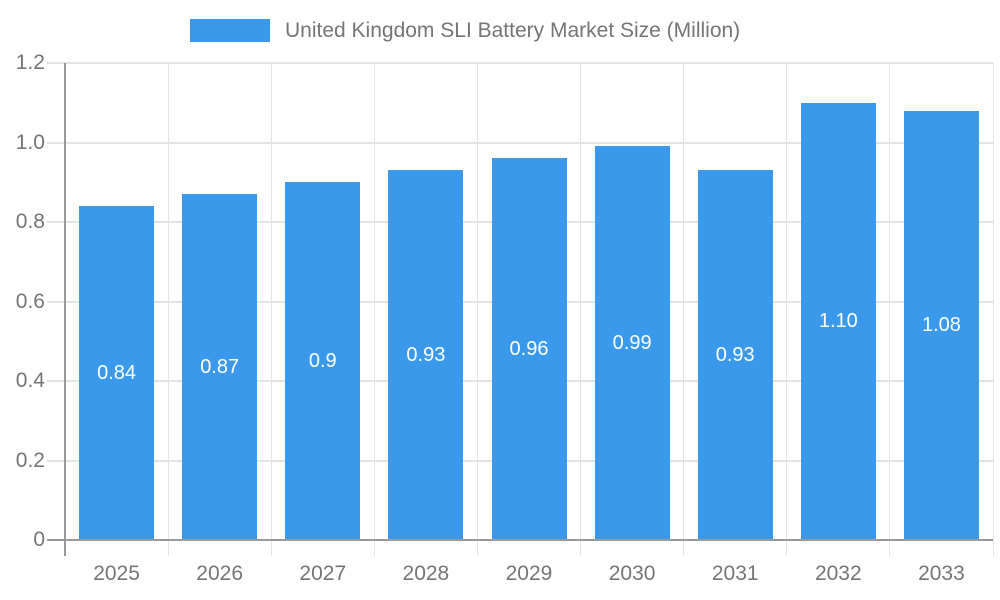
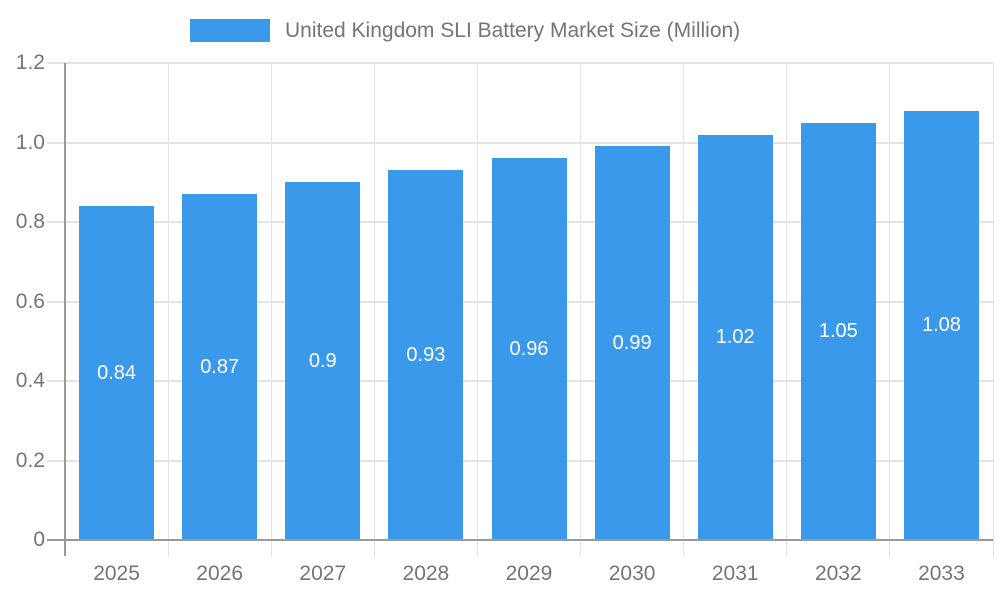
2031: 0.93 -> 1.02
2032: 1.10 -> 1.05
